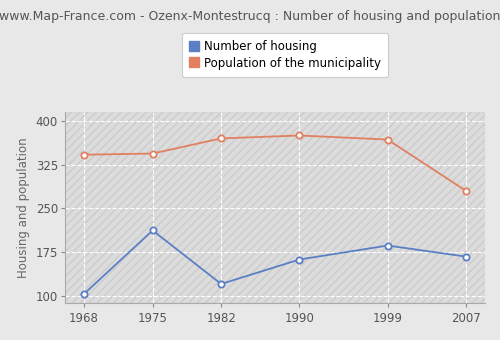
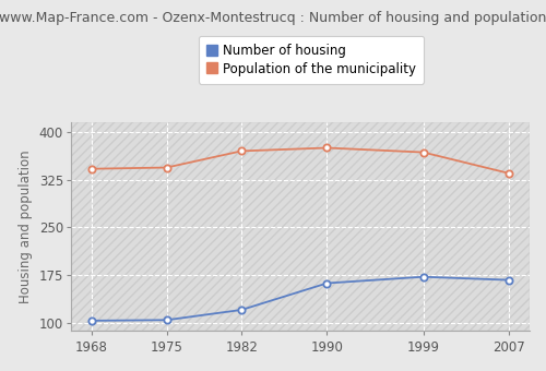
Number of housing/1975: 212 -> 104
Number of housing/1999: 186 -> 172
Population of the municipality/2007: 280 -> 335
